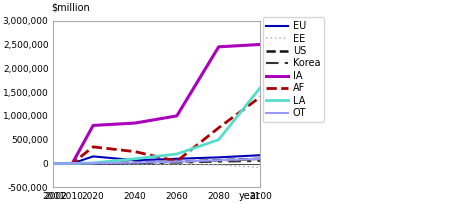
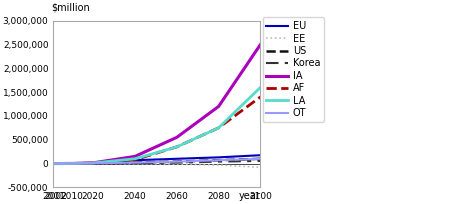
EU/2020: 150,000 -> 10,000
IA/2020: 800,000 -> 20,000
AF/2020: 350,000 -> 10,000
IA/2040: 850,000 -> 150,000
AF/2040: 250,000 -> 80,000
IA/2060: 1,000,000 -> 550,000
AF/2060: 50,000 -> 350,000
LA/2060: 200,000 -> 350,000
IA/2080: 2,450,000 -> 1,200,000
LA/2080: 500,000 -> 750,000
